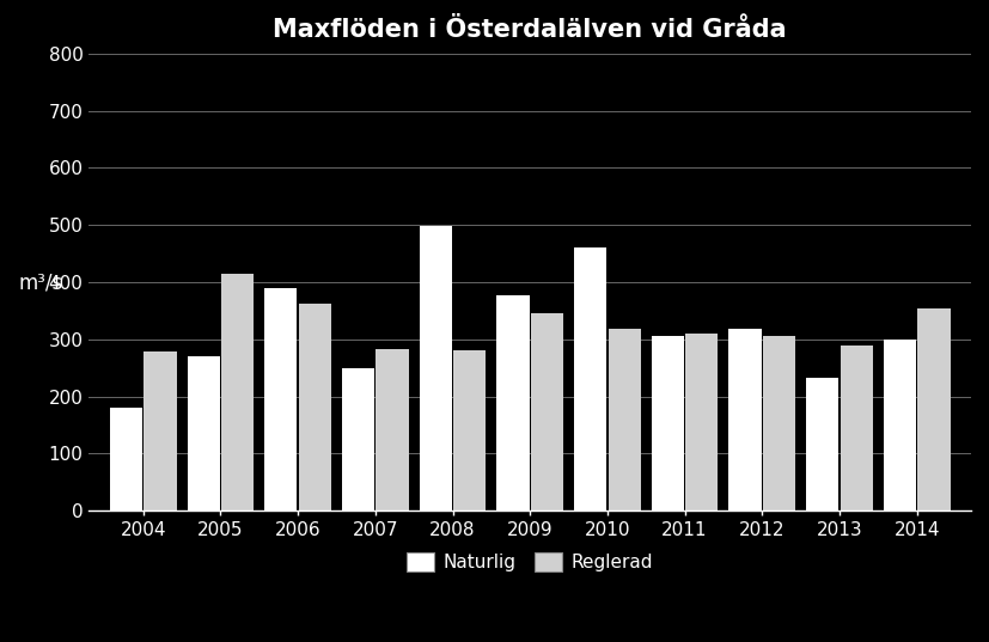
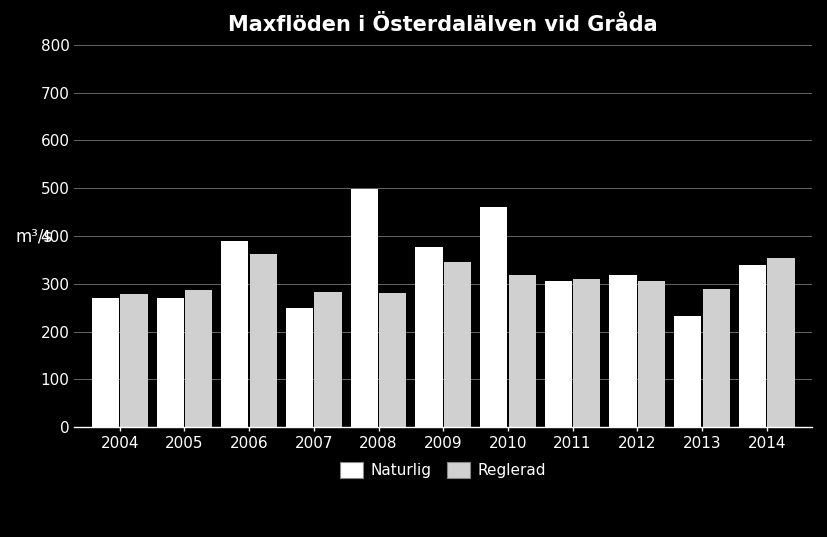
Naturlig/2004: 180 -> 270
Reglerad/2005: 415 -> 288
Naturlig/2014: 300 -> 340
